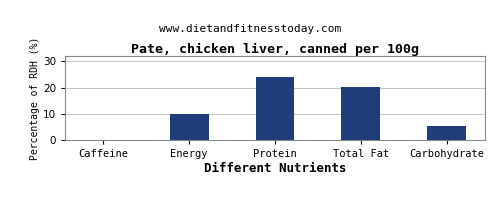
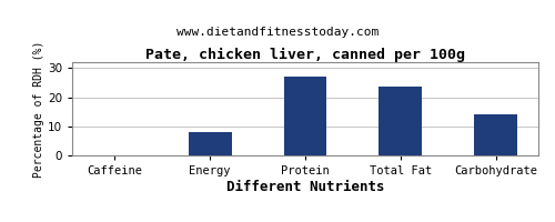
Energy: 10.0 -> 8.0
Protein: 24.0 -> 27.0
Total Fat: 20.3 -> 23.5
Carbohydrate: 5.5 -> 14.0
